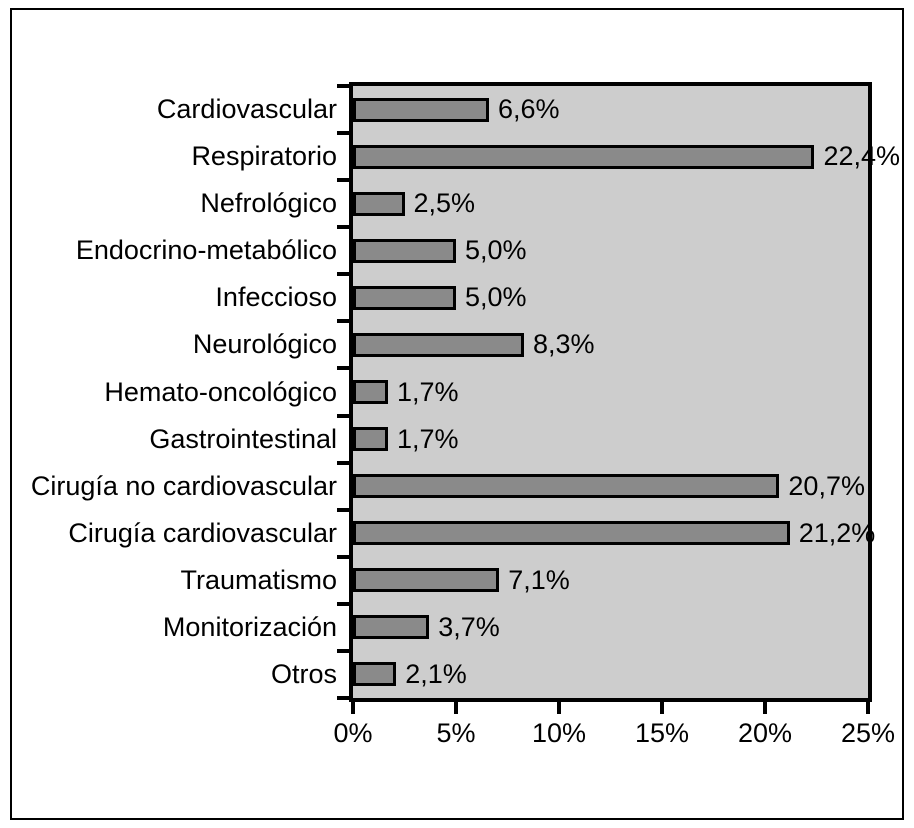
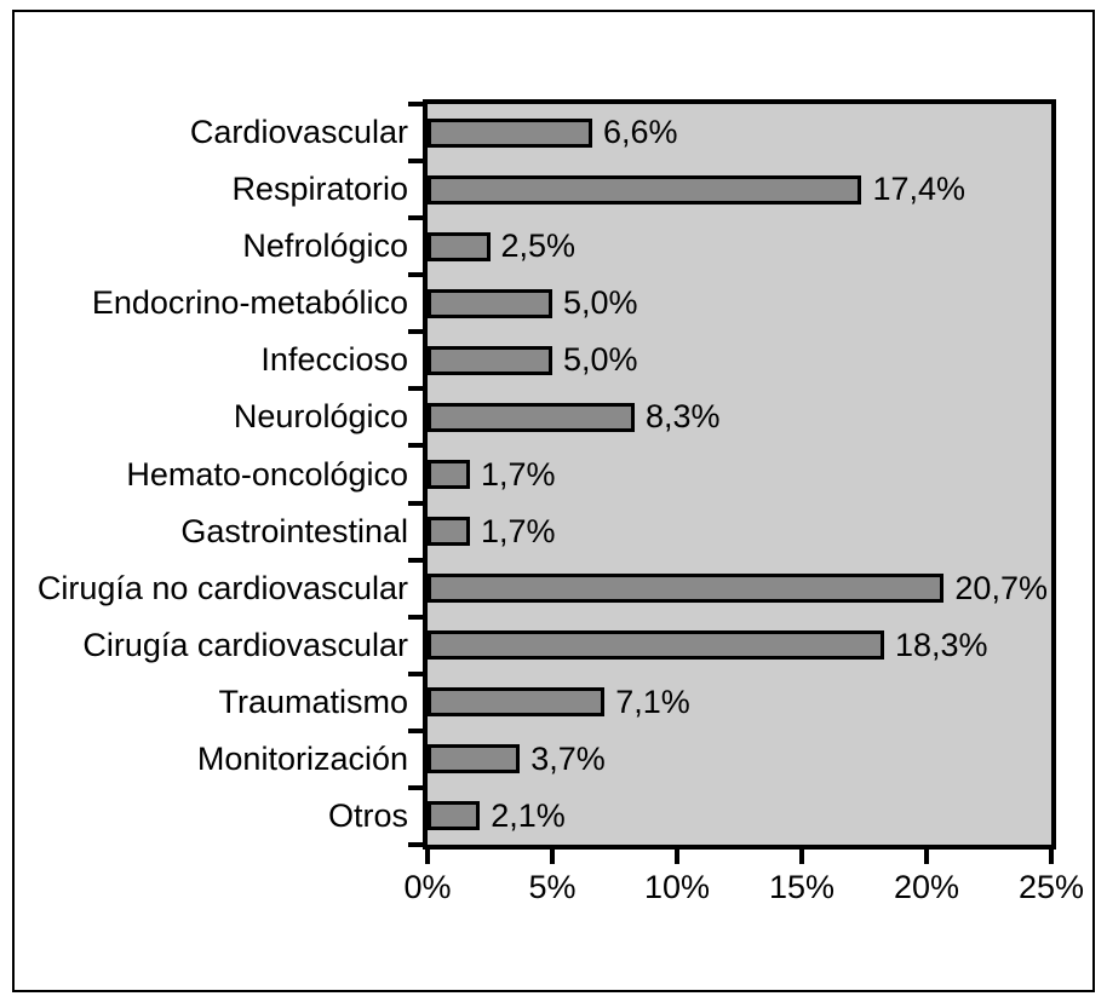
Respiratorio: 22,4% -> 17,4%
Cirugía cardiovascular: 21,2% -> 18,3%
